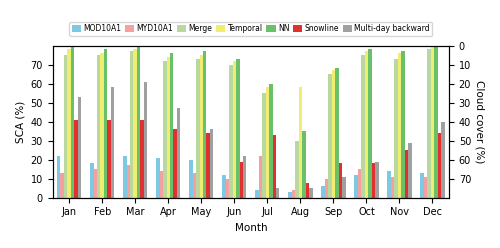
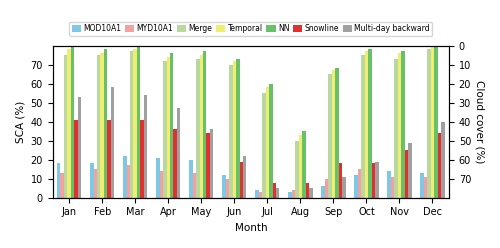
MOD10A1/Jan: 22 -> 18
Multi-day backward/Mar: 61 -> 54
MYD10A1/Jul: 22 -> 3
Snowline/Jul: 33 -> 8
Temporal/Aug: 58 -> 33
